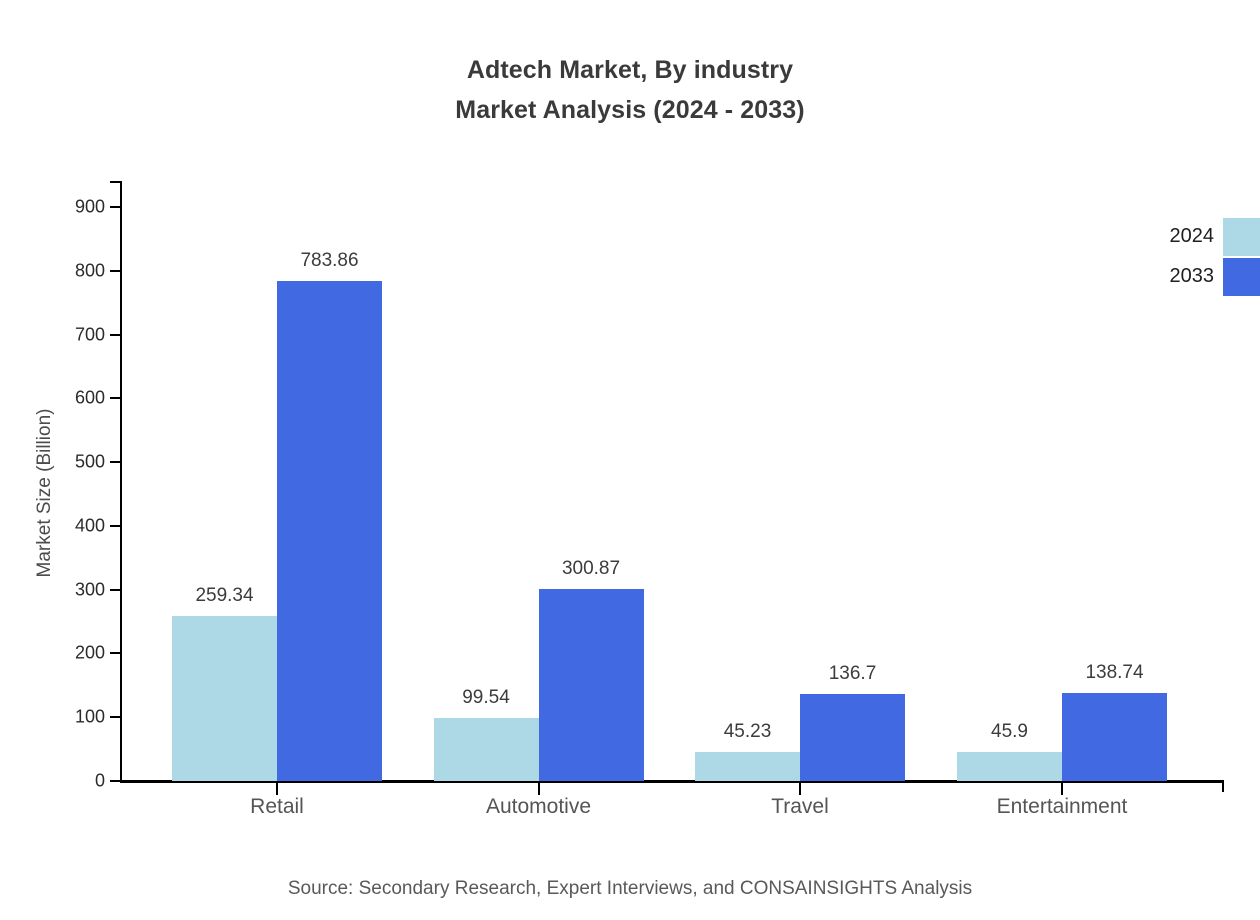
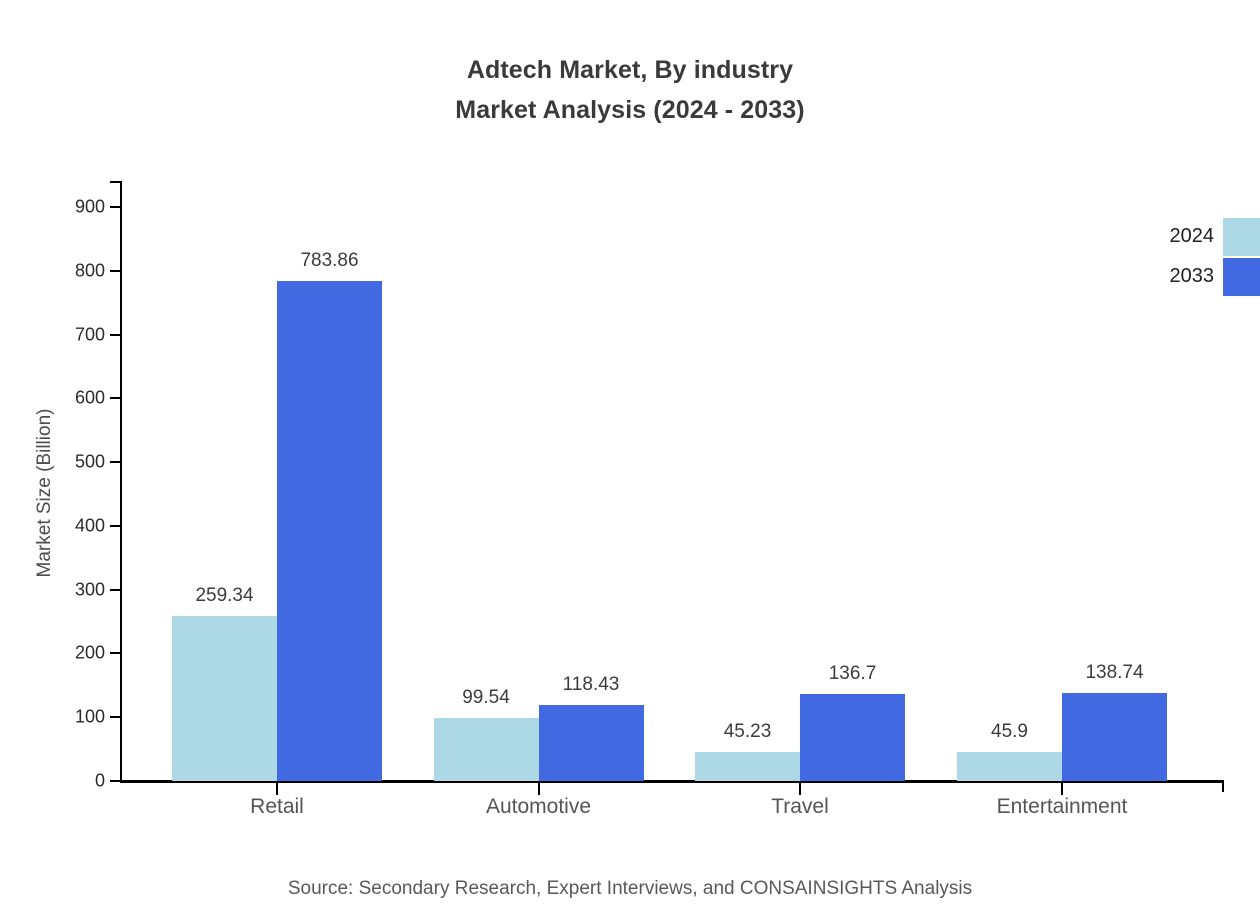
2033/Automotive: 300.87 -> 118.43
